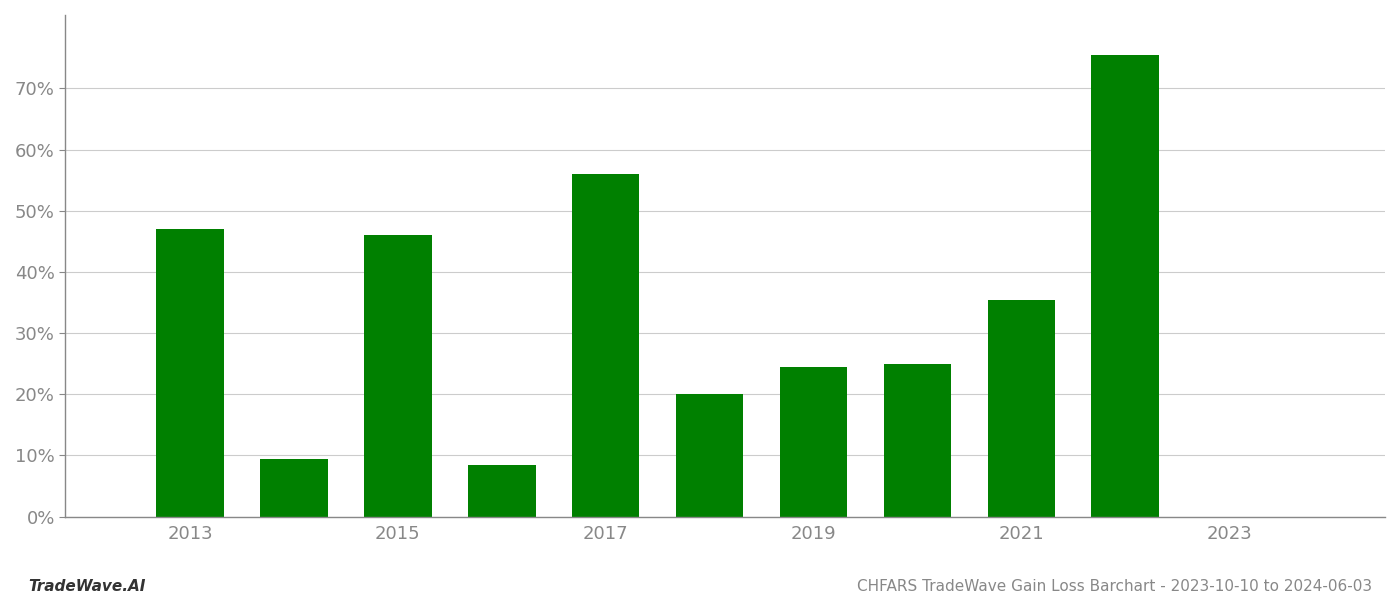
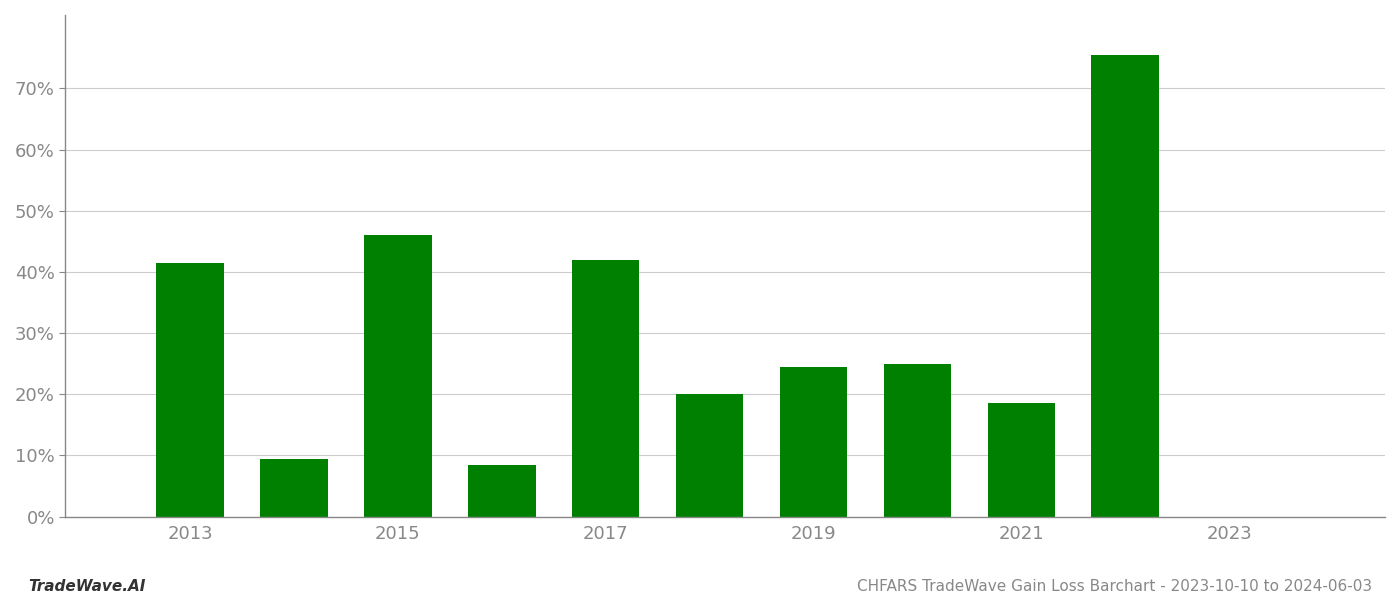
2013: 47.0% -> 41.5%
2017: 56.0% -> 42.0%
2021: 35.4% -> 18.5%
